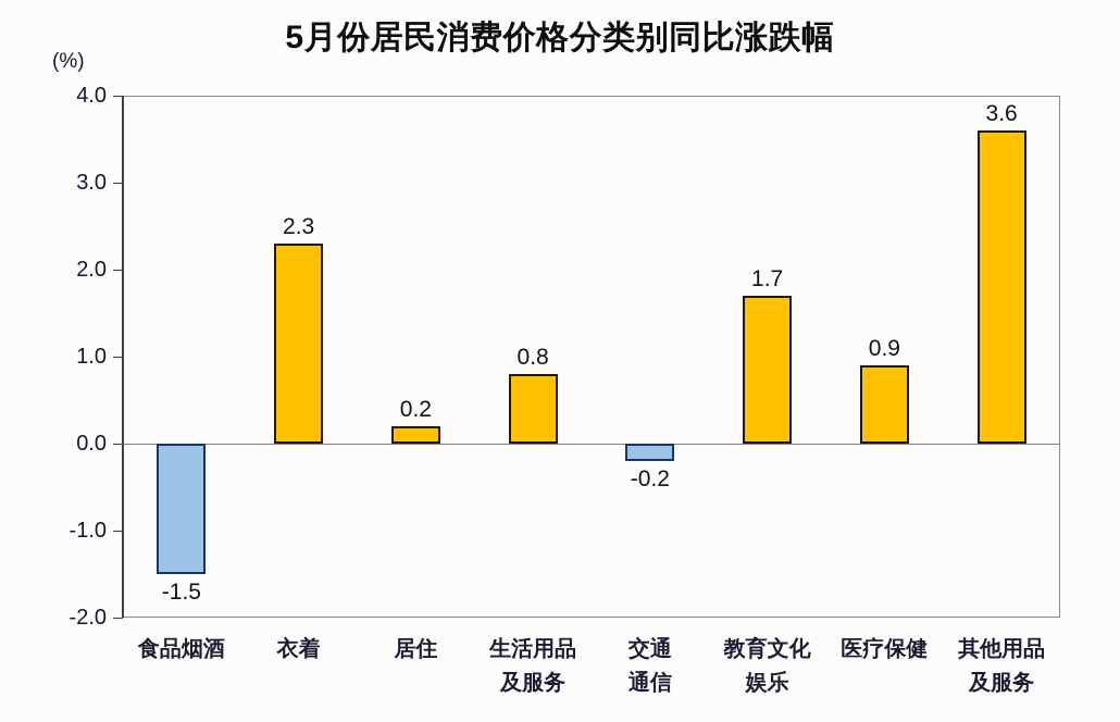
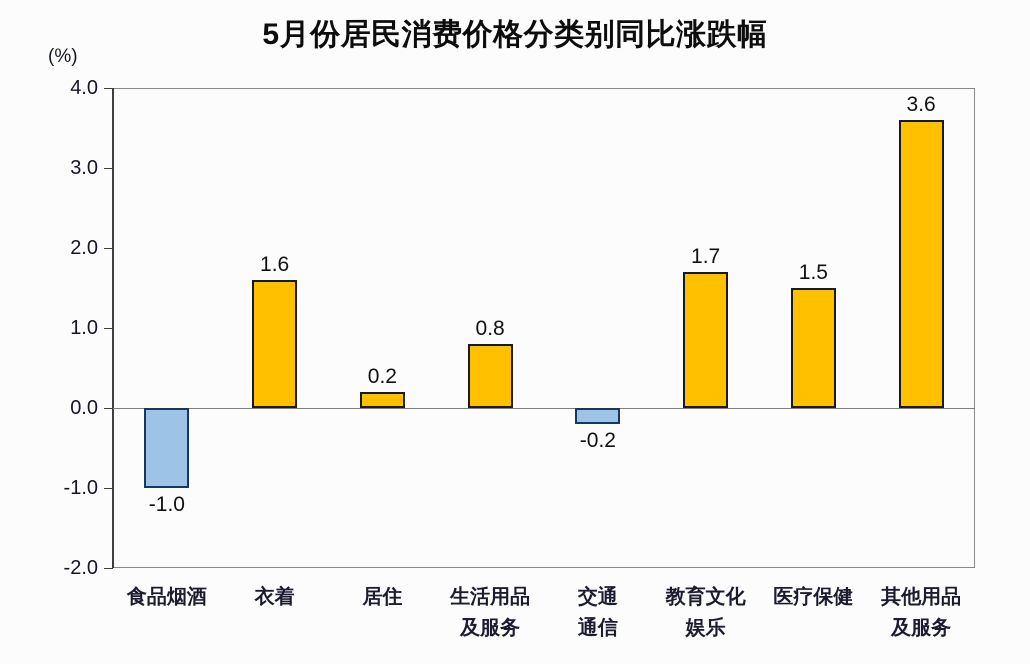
食品烟酒: -1.5 -> -1.0
衣着: 2.3 -> 1.6
医疗保健: 0.9 -> 1.5
